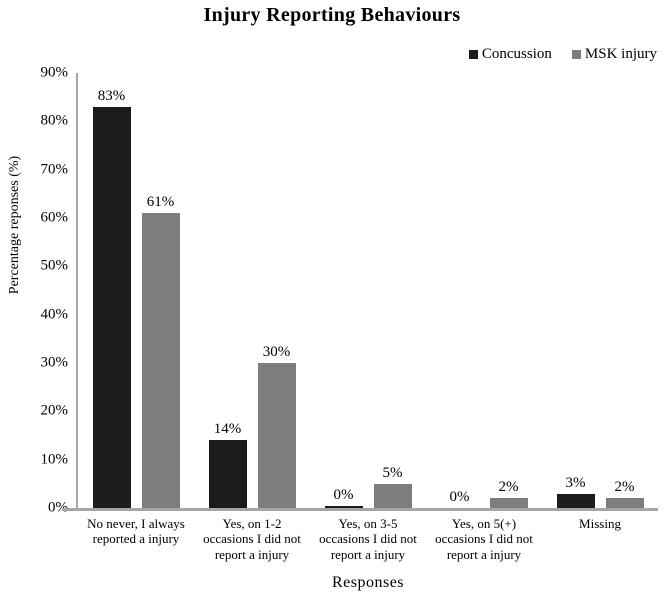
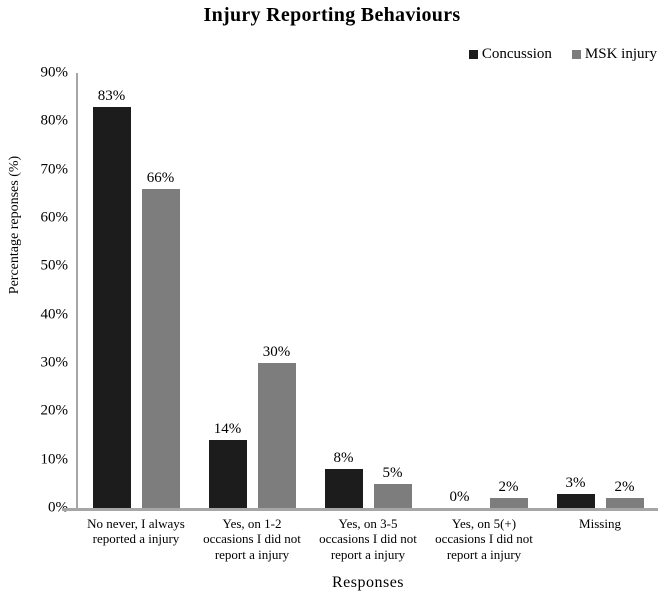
MSK injury/No never, I always reported a injury: 61% -> 66%
Concussion/Yes, on 3-5 occasions I did not report a injury: 0% -> 8%
